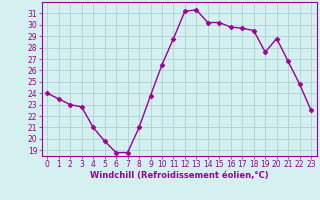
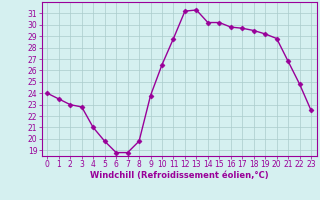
8: 21.0 -> 19.8
19: 27.6 -> 29.2
